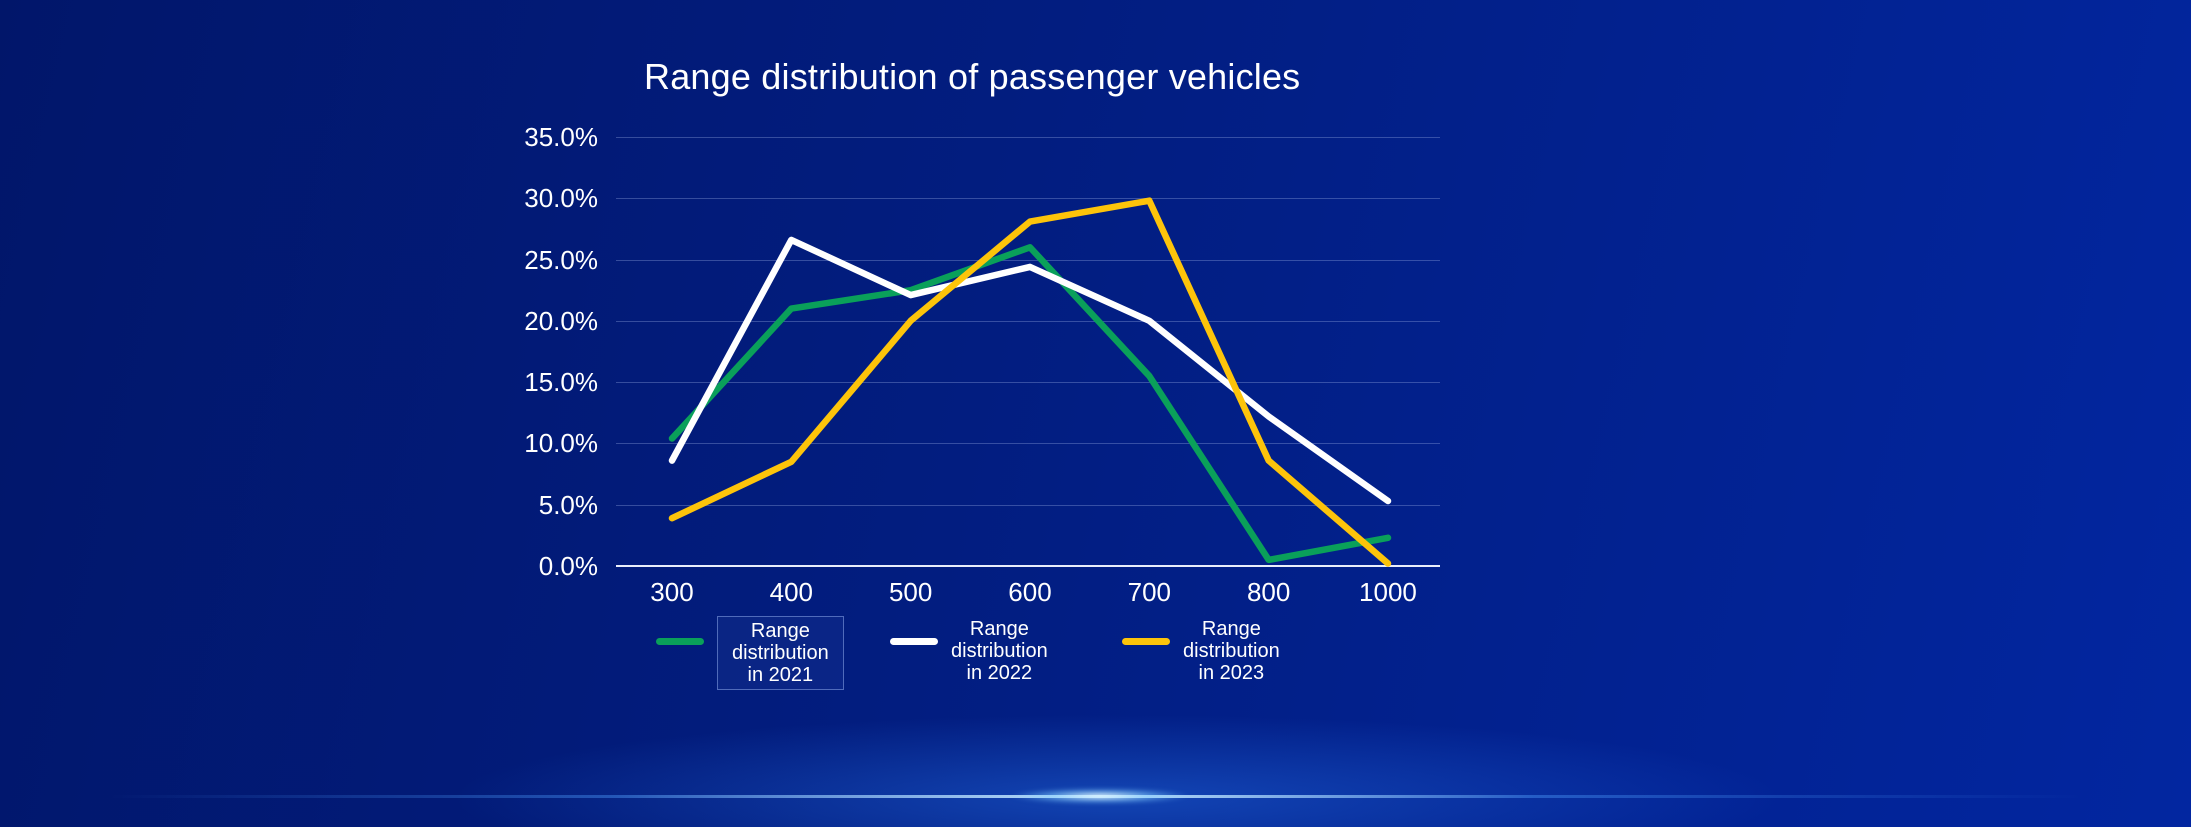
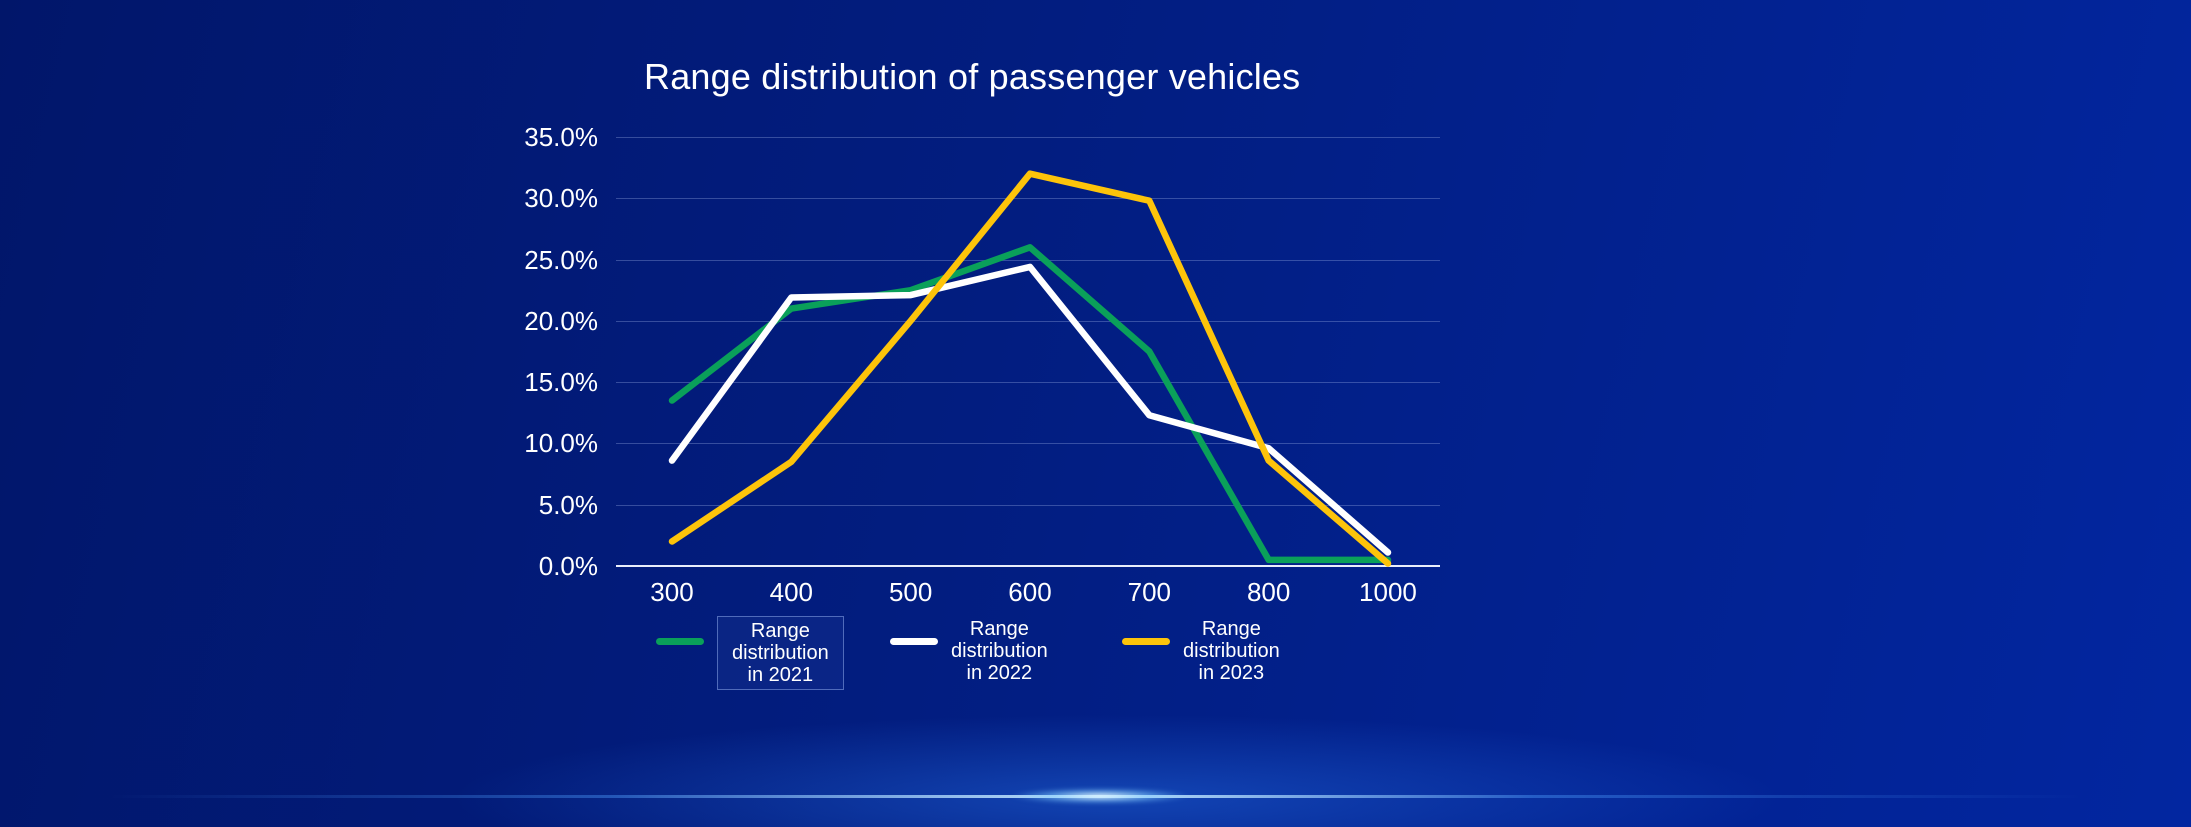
Range distribution in 2021/300: 10.4% -> 13.5%
Range distribution in 2023/300: 3.9% -> 2.0%
Range distribution in 2022/400: 26.6% -> 21.9%
Range distribution in 2023/600: 28.1% -> 32.0%
Range distribution in 2021/700: 15.5% -> 17.5%
Range distribution in 2022/700: 20.0% -> 12.3%
Range distribution in 2022/800: 12.2% -> 9.6%
Range distribution in 2021/1000: 2.3% -> 0.5%
Range distribution in 2022/1000: 5.3% -> 1.1%
